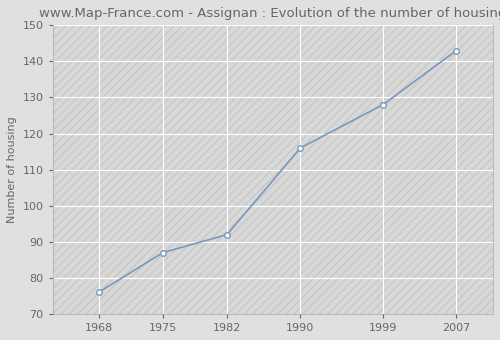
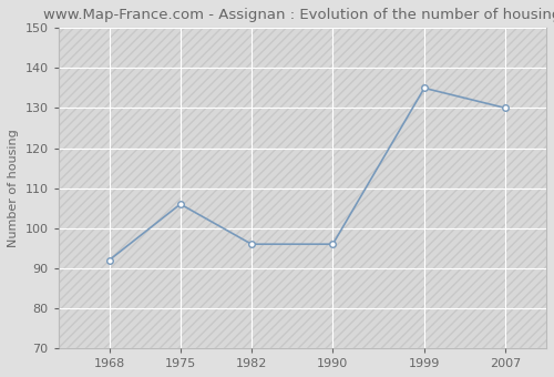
1968: 76 -> 92
1975: 87 -> 106
1982: 92 -> 96
1990: 116 -> 96
1999: 128 -> 135
2007: 143 -> 130
